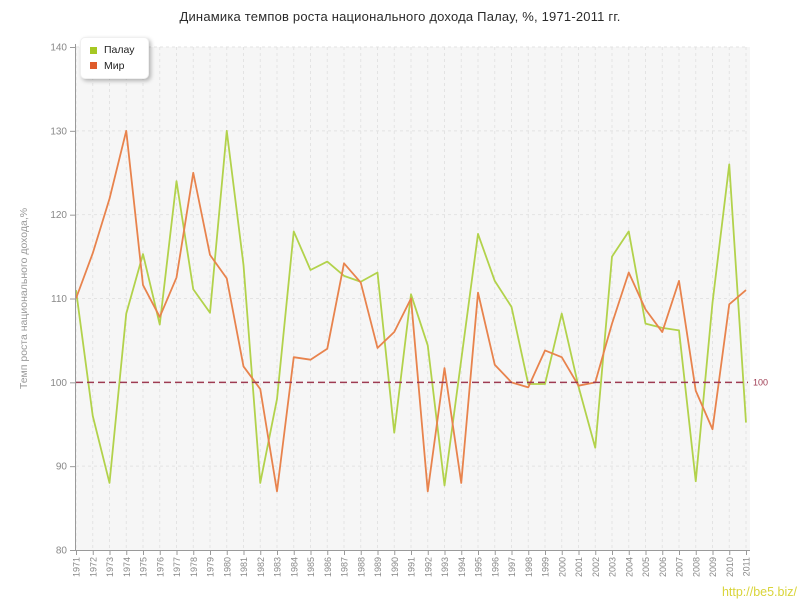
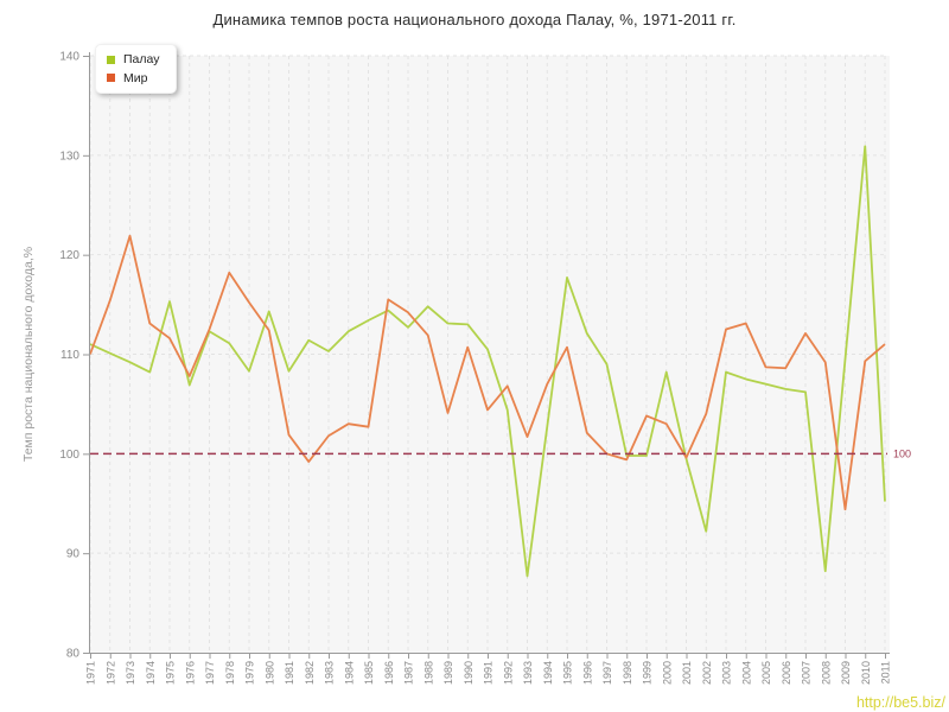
Палау/1972: 96 -> 110
Палау/1973: 88 -> 109
Мир/1974: 130 -> 113
Палау/1977: 124 -> 112
Мир/1978: 125 -> 118
Палау/1980: 130 -> 114
Палау/1981: 114 -> 108
Палау/1982: 88 -> 111
Палау/1983: 98 -> 110
Мир/1983: 87 -> 102
Палау/1984: 118 -> 112
Мир/1986: 104 -> 116
Палау/1988: 112 -> 115
Палау/1990: 94 -> 113
Мир/1990: 106 -> 111
Мир/1991: 110 -> 104
Мир/1992: 87 -> 107
Мир/1994: 88 -> 107
Мир/2002: 100 -> 104
Палау/2003: 115 -> 108
Мир/2003: 107 -> 112
Палау/2004: 118 -> 108
Мир/2006: 106 -> 109
Мир/2008: 99 -> 109
Палау/2010: 126 -> 131
